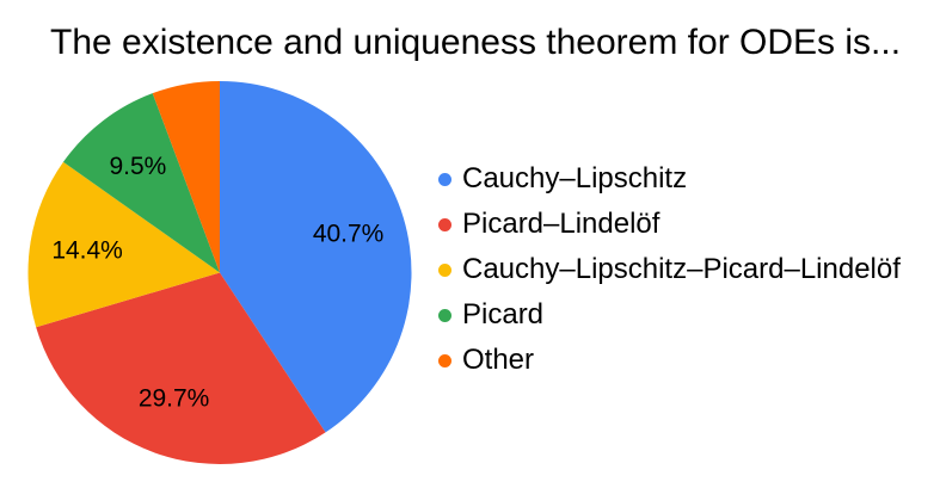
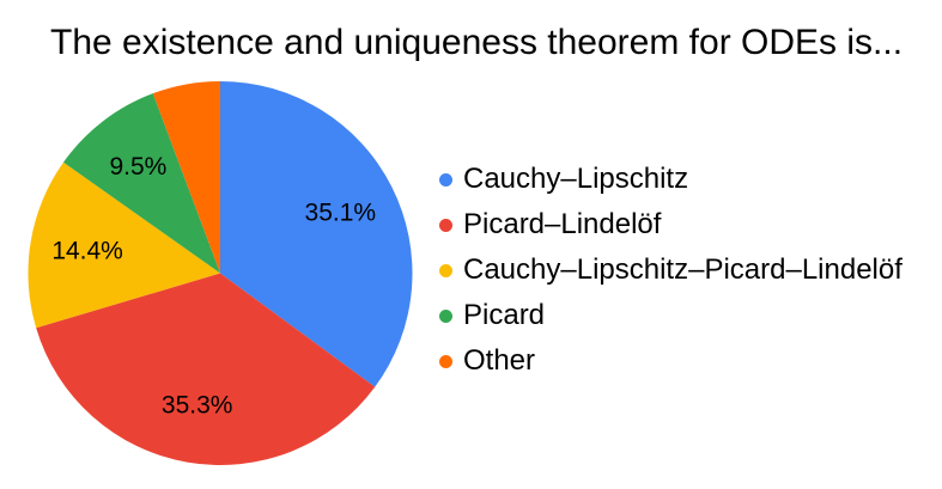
Cauchy–Lipschitz: 40.7% -> 35.1%
Picard–Lindelöf: 29.7% -> 35.3%
